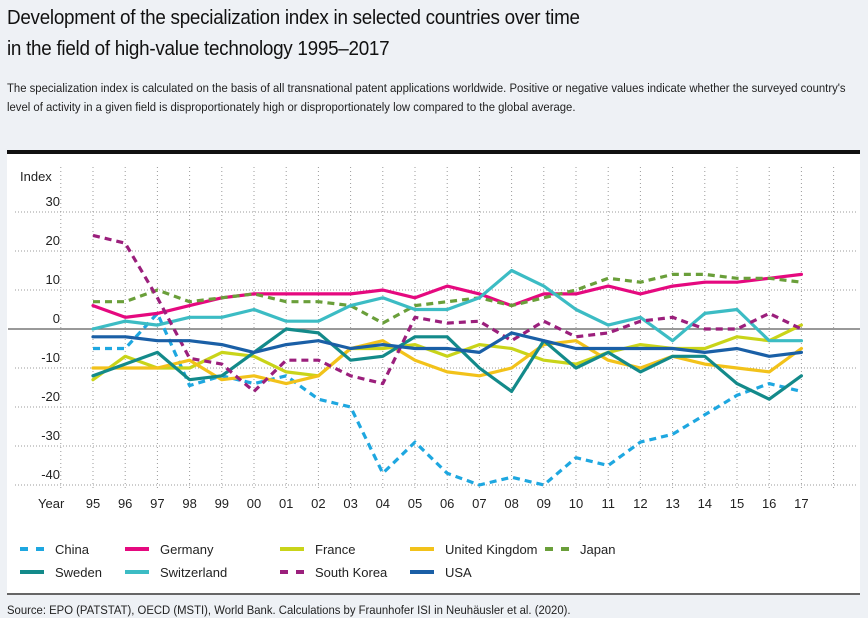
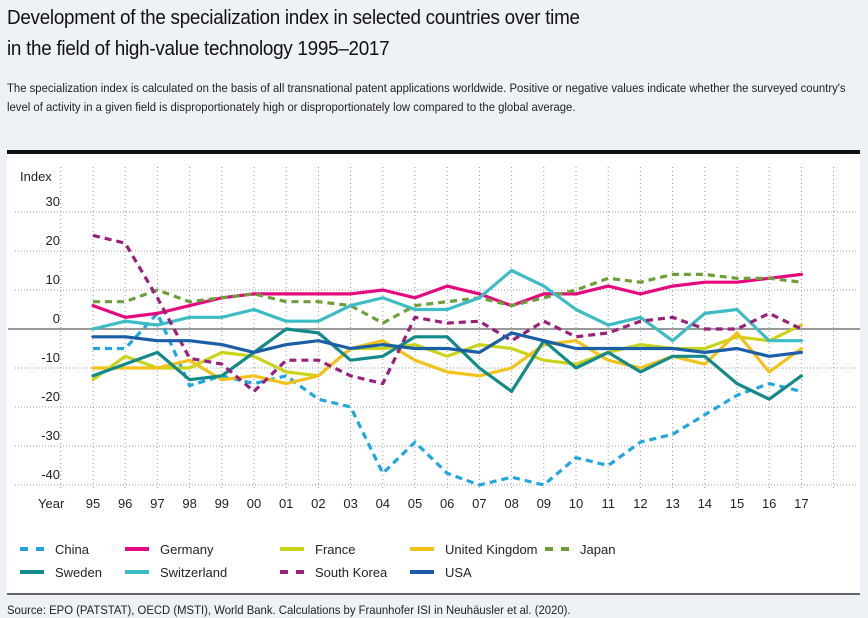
United Kingdom/15: -10 -> -1
